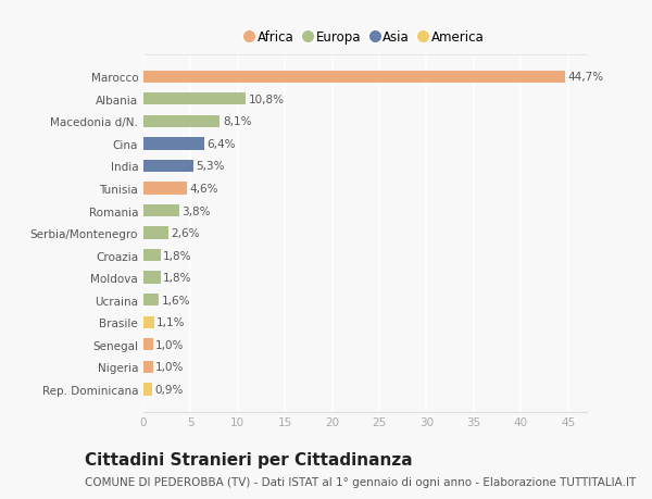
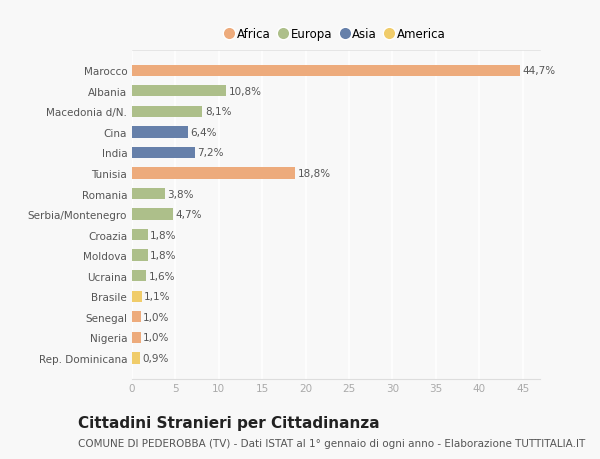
India: 5,3% -> 7,2%
Tunisia: 4,6% -> 18,8%
Serbia/Montenegro: 2,6% -> 4,7%
